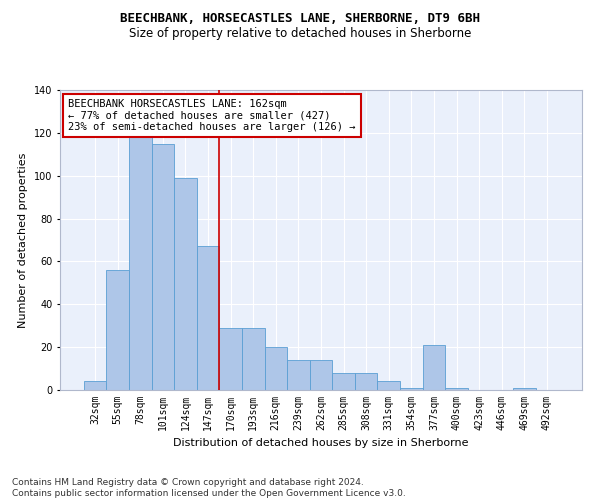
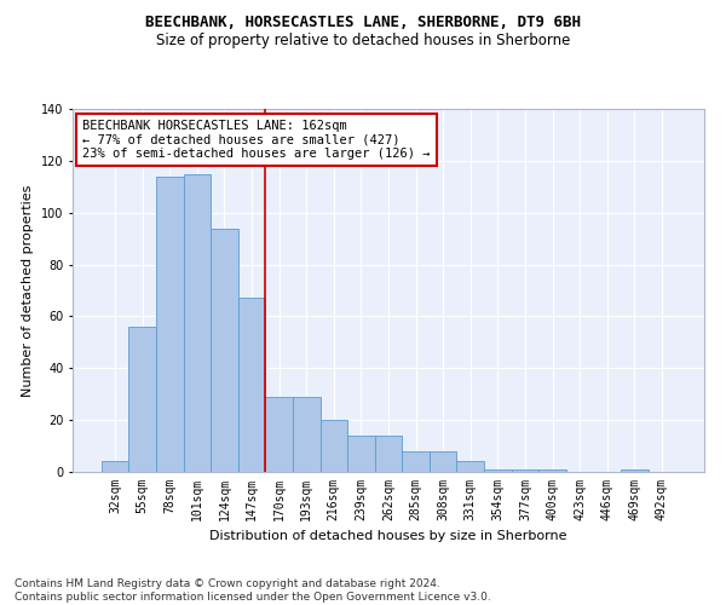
78sqm: 119 -> 114
124sqm: 99 -> 94
377sqm: 21 -> 1
